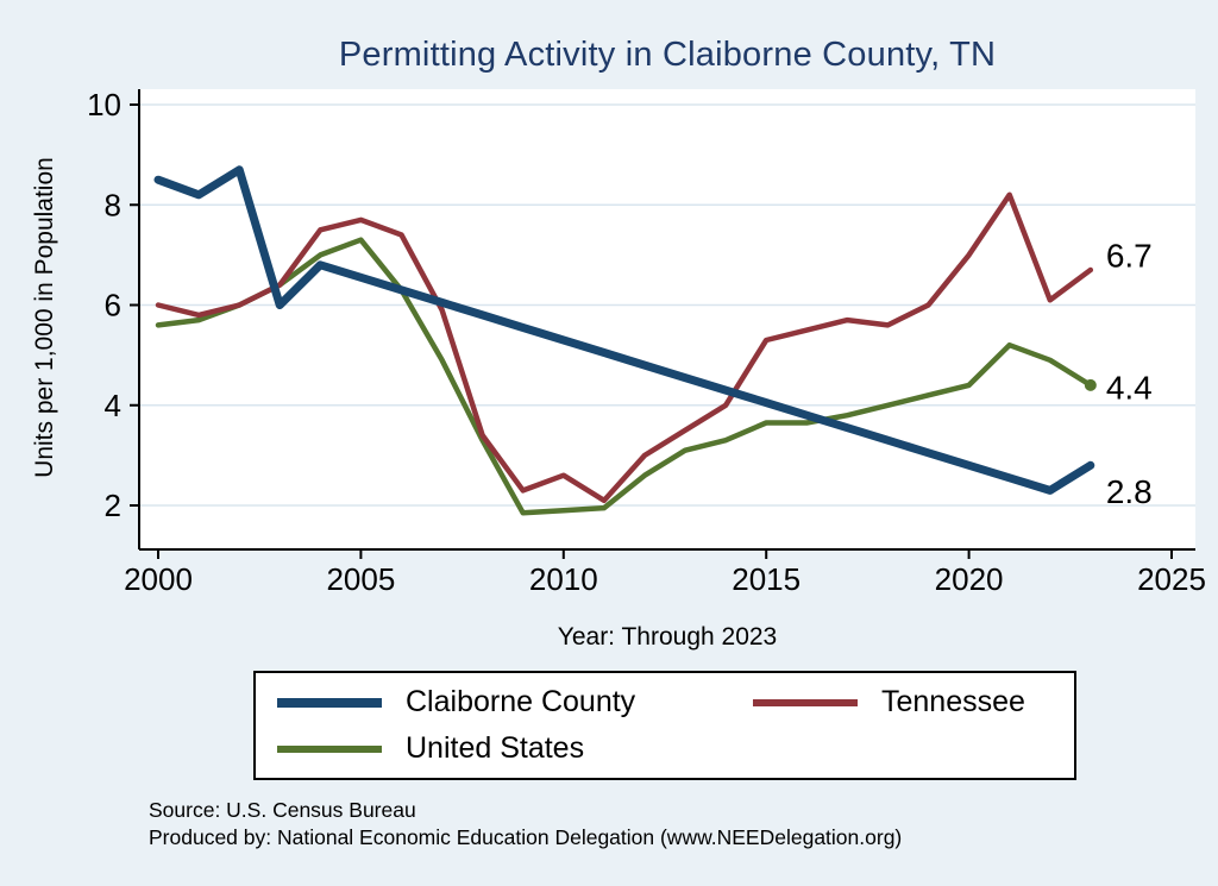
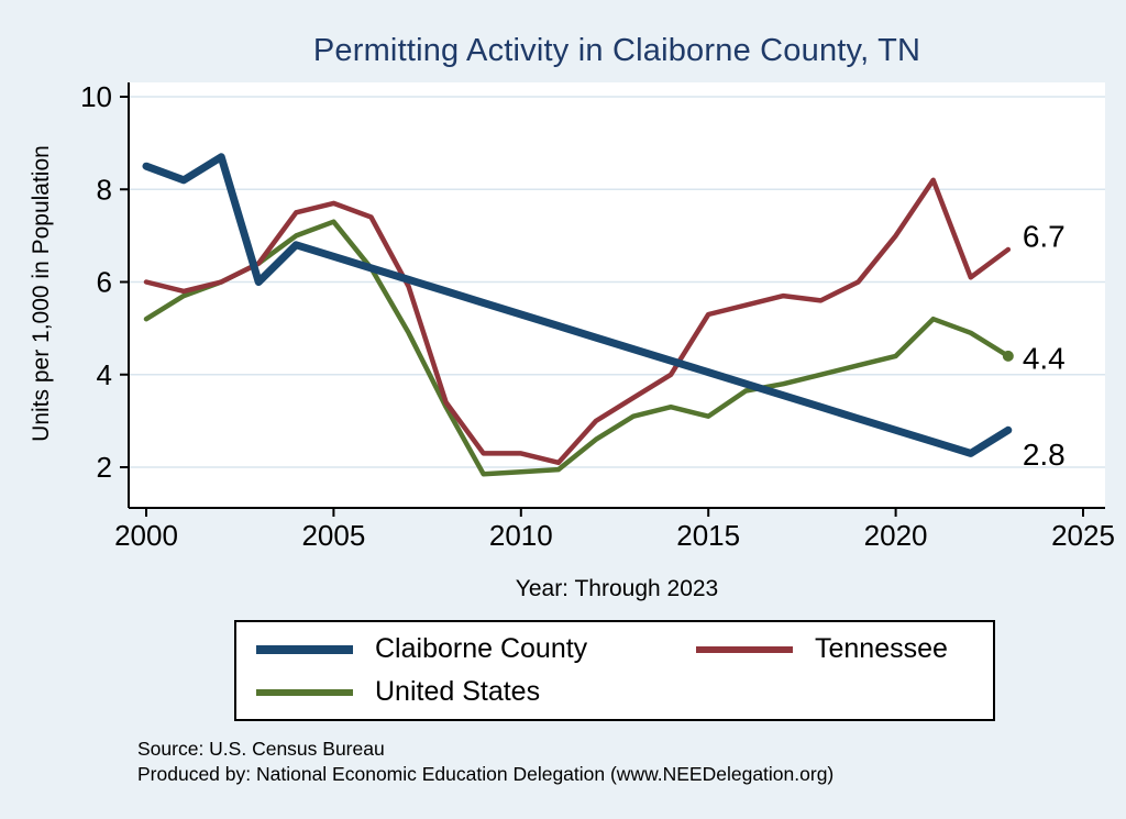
United States/2000: 5.6 -> 5.2
Tennessee/2010: 2.6 -> 2.3
United States/2015: 3.6 -> 3.1
